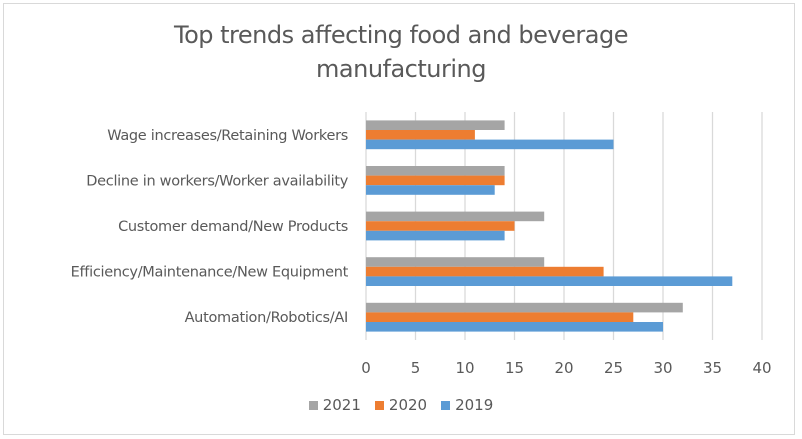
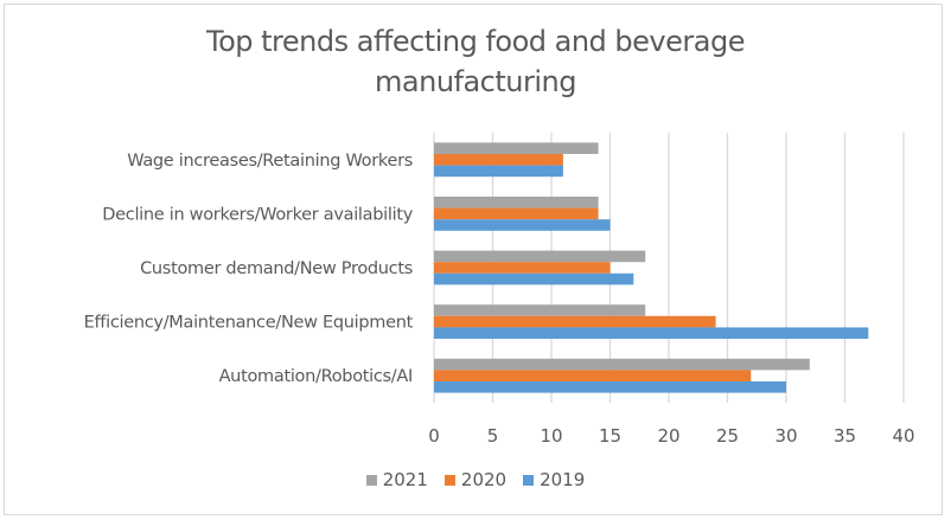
2019/Wage increases/Retaining Workers: 25 -> 11
2019/Decline in workers/Worker availability: 13 -> 15
2019/Customer demand/New Products: 14 -> 17
